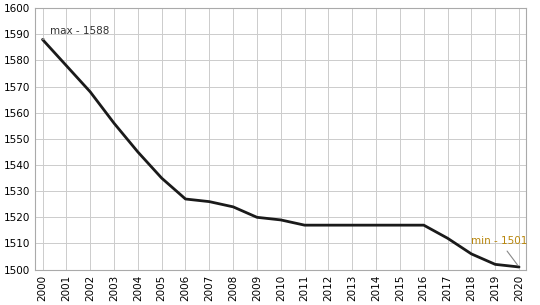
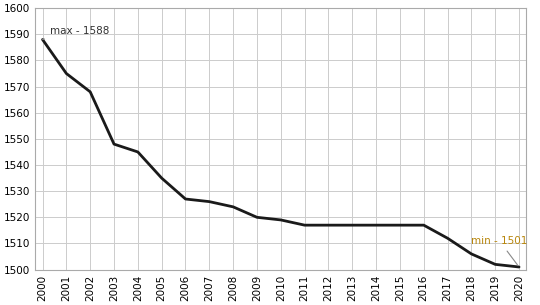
2001: 1578 -> 1575
2003: 1556 -> 1548
